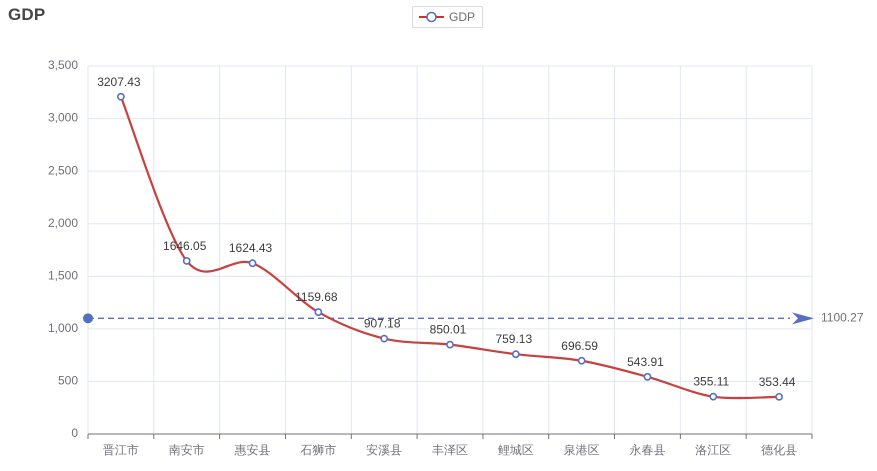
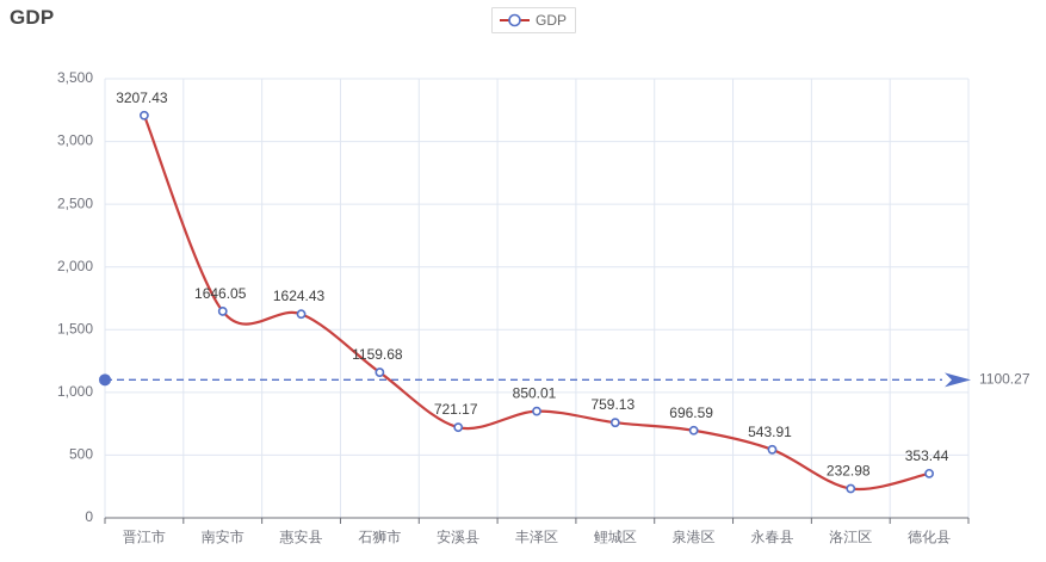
安溪县: 907.18 -> 721.17
洛江区: 355.11 -> 232.98
